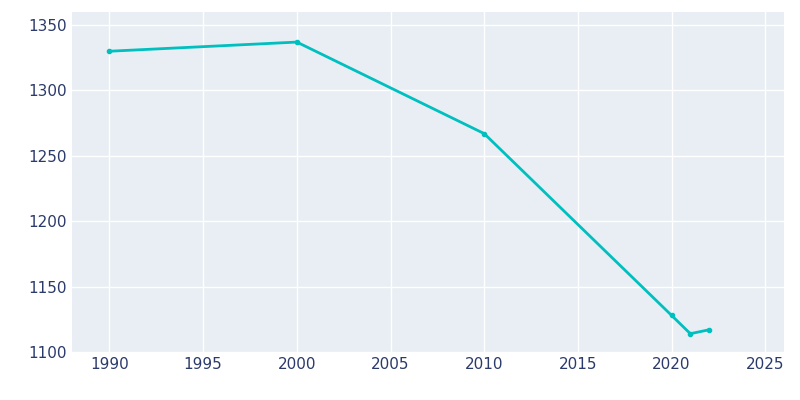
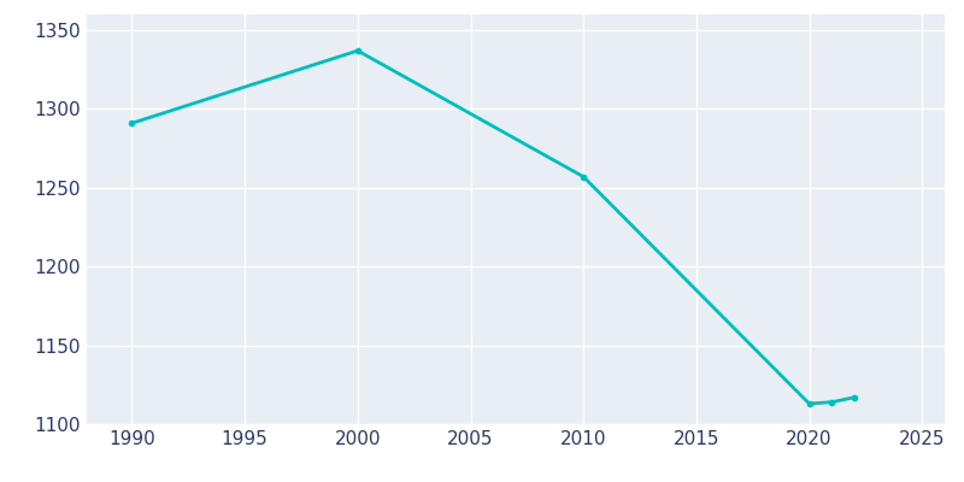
1990: 1330 -> 1291
2010: 1267 -> 1257
2020: 1128 -> 1113
